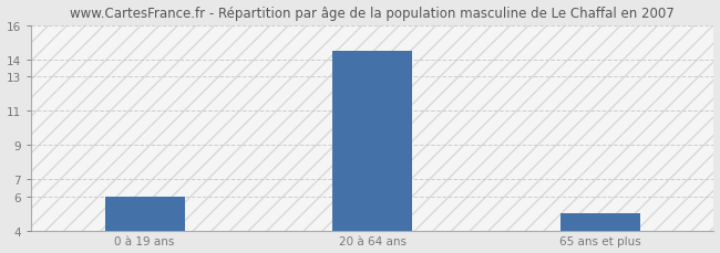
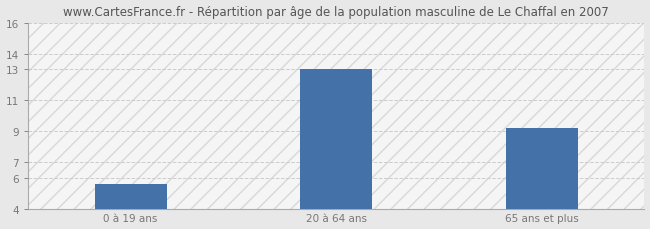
0 à 19 ans: 6.0 -> 5.6
20 à 64 ans: 14.5 -> 13.0
65 ans et plus: 5.0 -> 9.2
